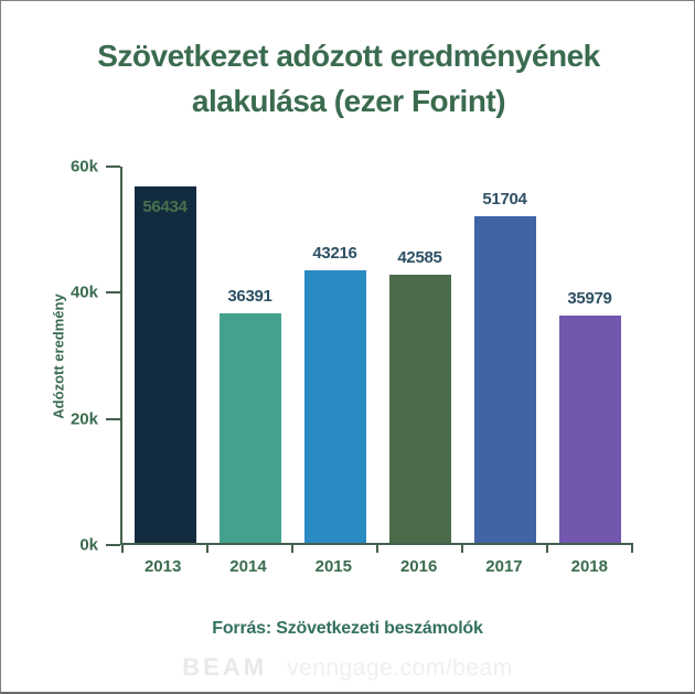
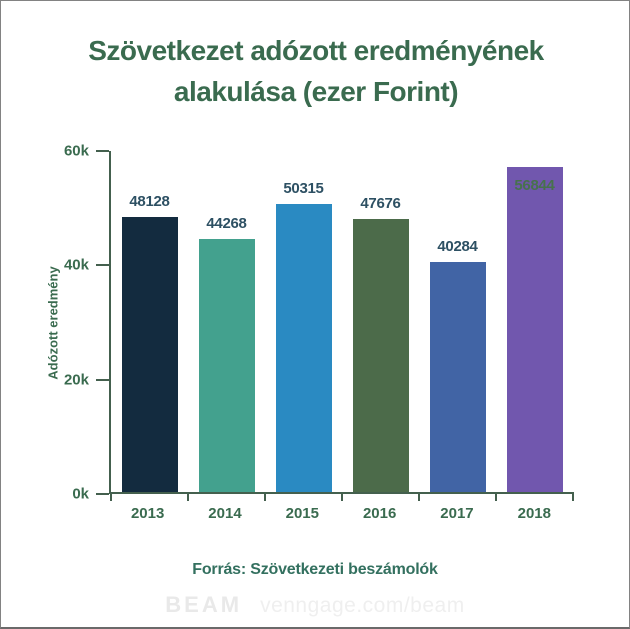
2013: 56434 -> 48128
2014: 36391 -> 44268
2015: 43216 -> 50315
2016: 42585 -> 47676
2017: 51704 -> 40284
2018: 35979 -> 56844
